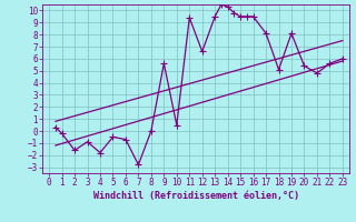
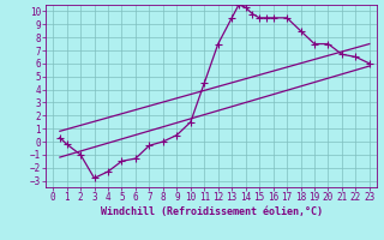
2: -1.6 -> -1.0
3: -0.9 -> -2.8
4: -1.8 -> -2.3
5: -0.5 -> -1.5
6: -0.7 -> -1.3
7: -2.8 -> -0.3
9: 5.6 -> 0.5
10: 0.5 -> 1.5
11: 9.4 -> 4.5
12: 6.6 -> 7.5
17: 8.1 -> 9.5
18: 5.1 -> 8.5
19: 8.1 -> 7.5
20: 5.4 -> 7.5
21: 4.8 -> 6.7
22: 5.6 -> 6.5
